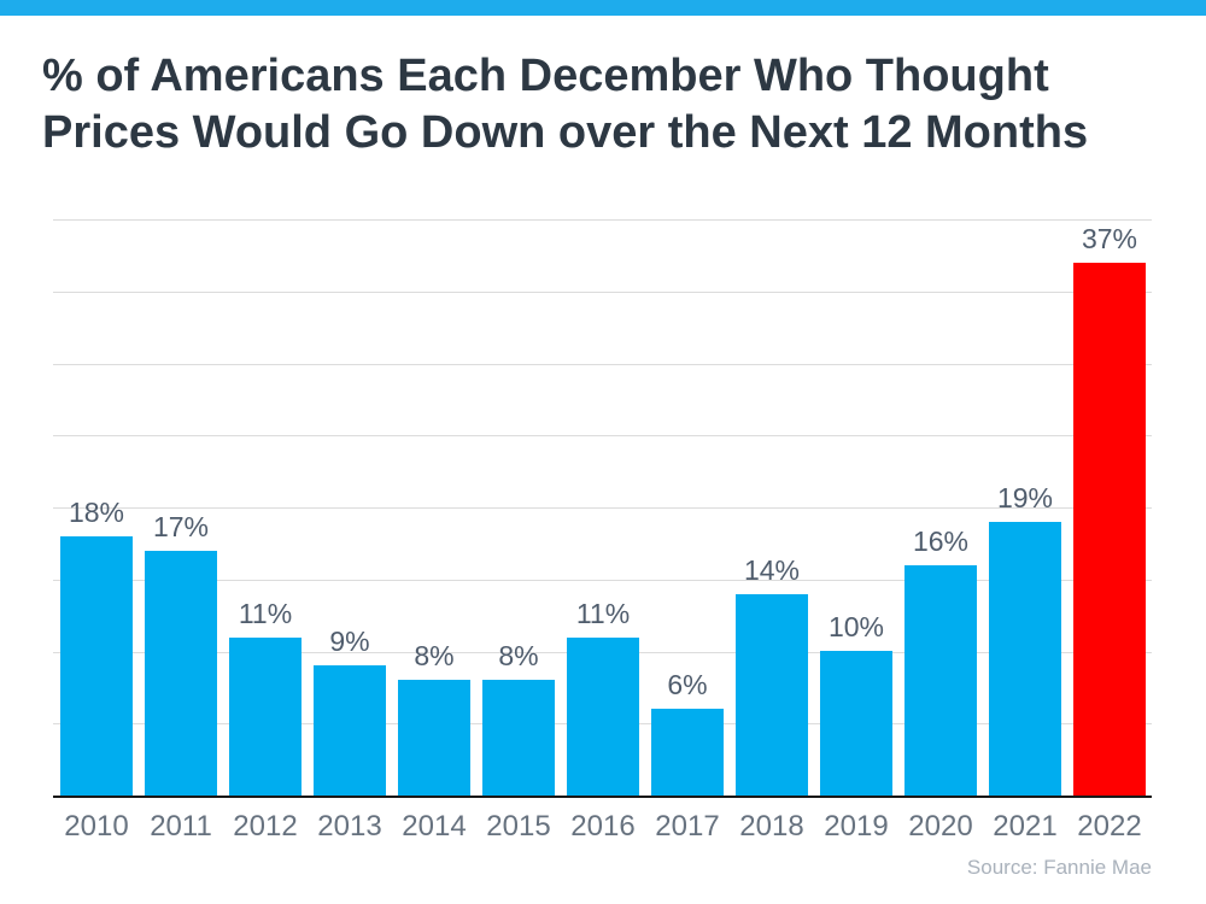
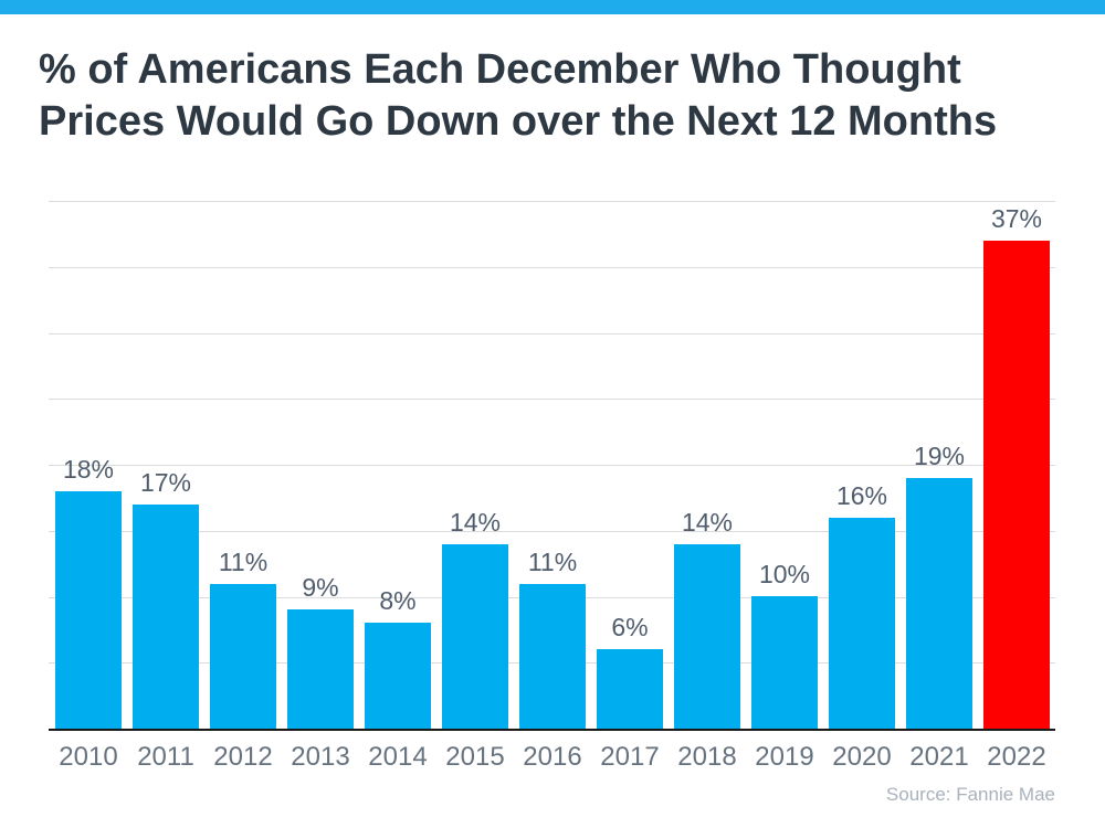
2015: 8% -> 14%
